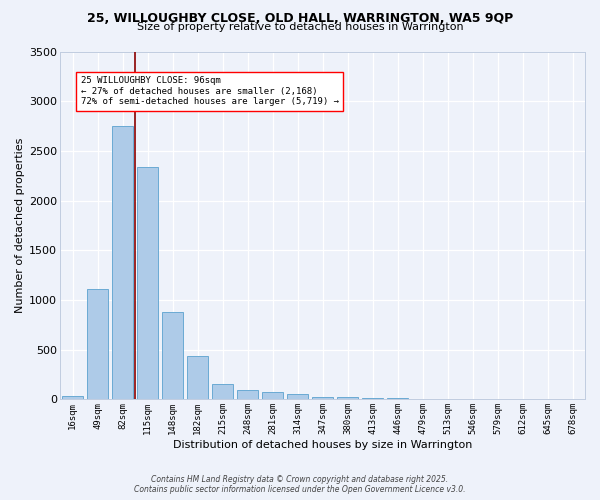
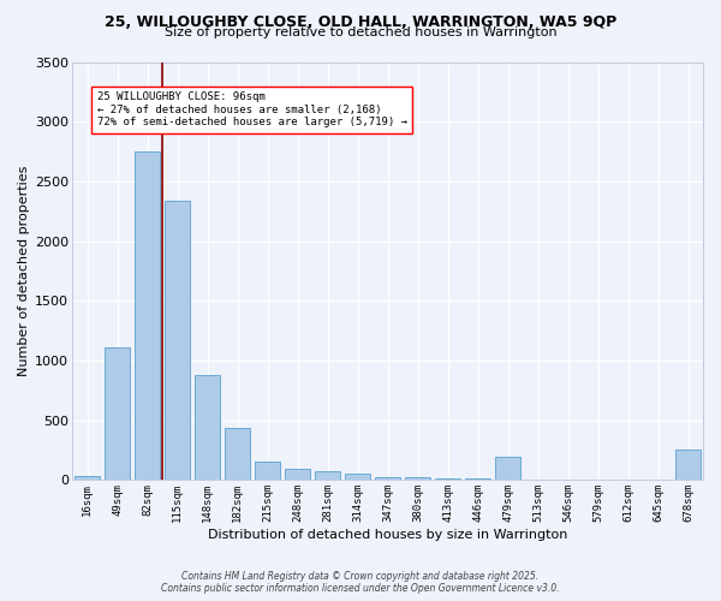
479sqm: 0 -> 200
678sqm: 0 -> 260
